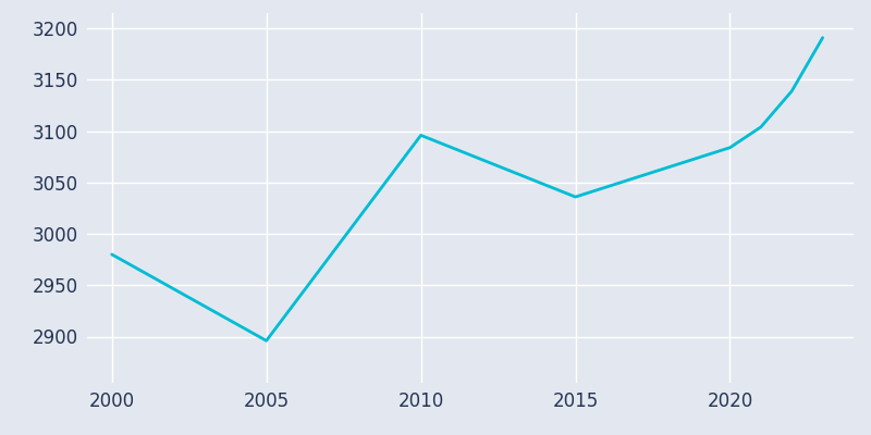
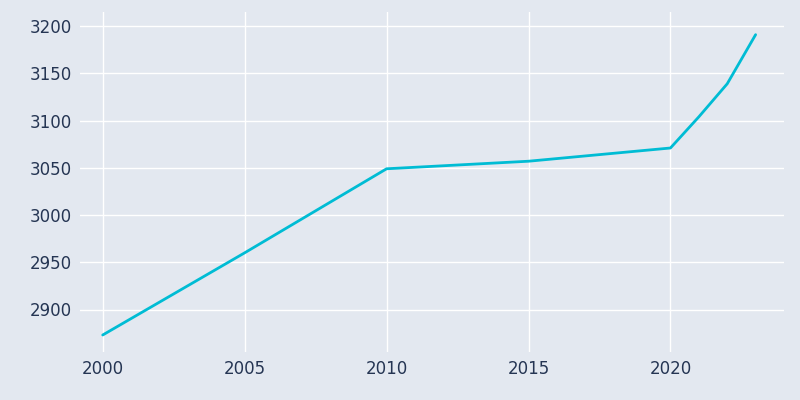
2000: 2980 -> 2873
2005: 2896 -> 2960
2010: 3096 -> 3049
2015: 3036 -> 3057
2020: 3084 -> 3071
